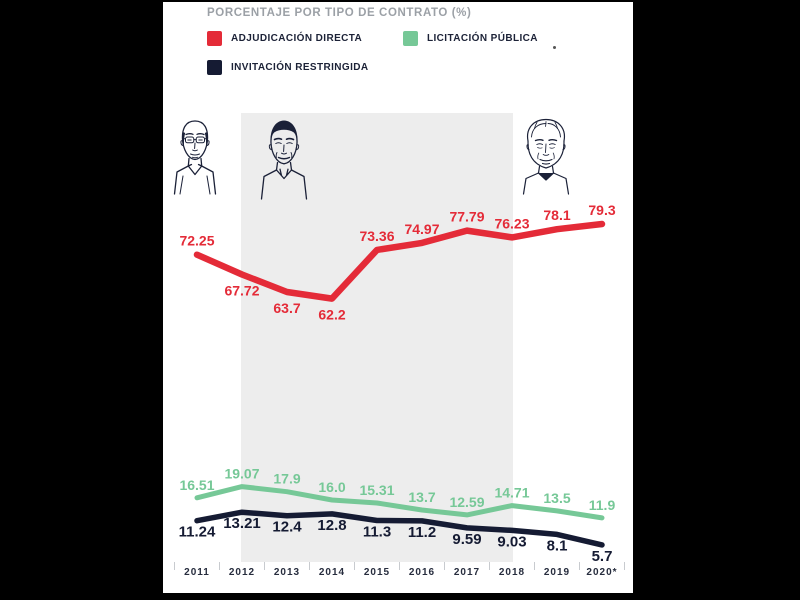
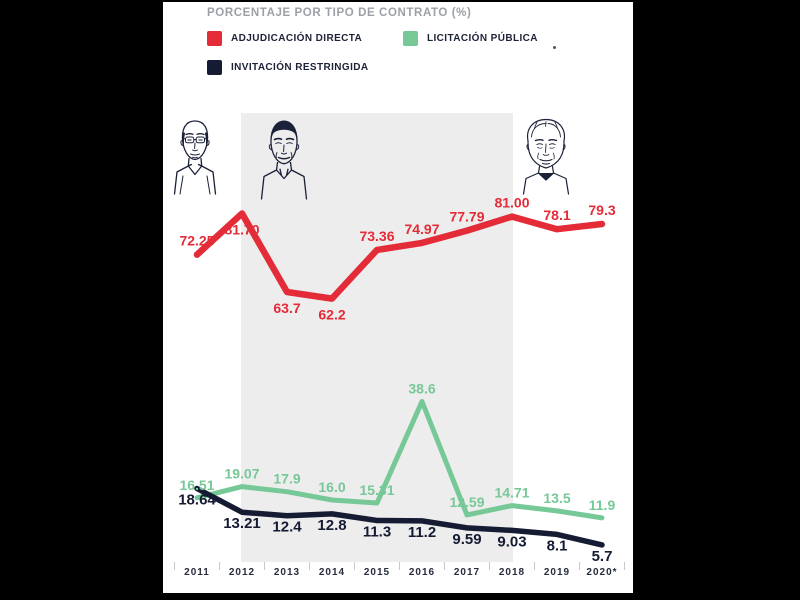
INVITACIÓN RESTRINGIDA/2011: 11.24 -> 18.64
ADJUDICACIÓN DIRECTA/2012: 67.72 -> 81.70
LICITACIÓN PÚBLICA/2016: 13.7 -> 38.6
ADJUDICACIÓN DIRECTA/2018: 76.23 -> 81.00
